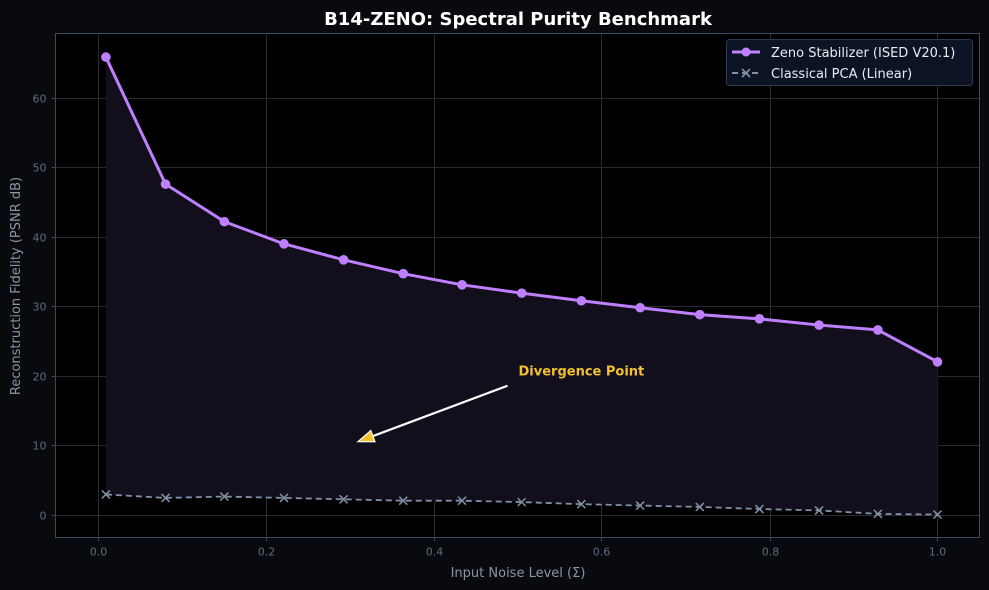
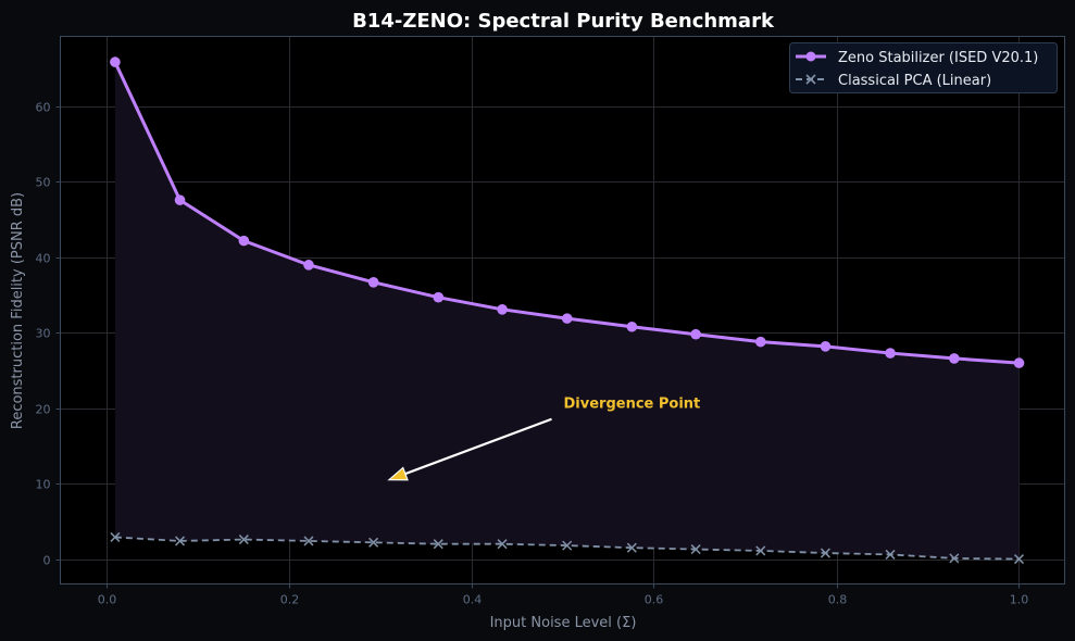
Zeno Stabilizer (ISED V20.1)/1.0: 22 -> 26
